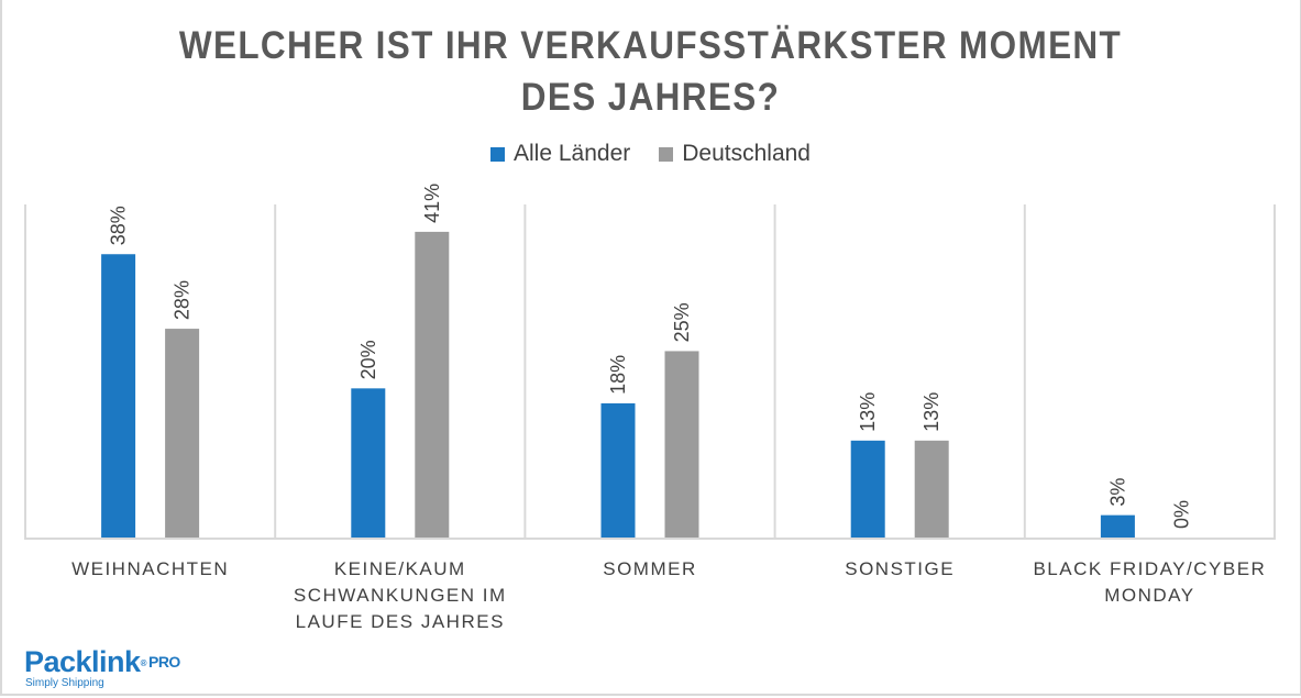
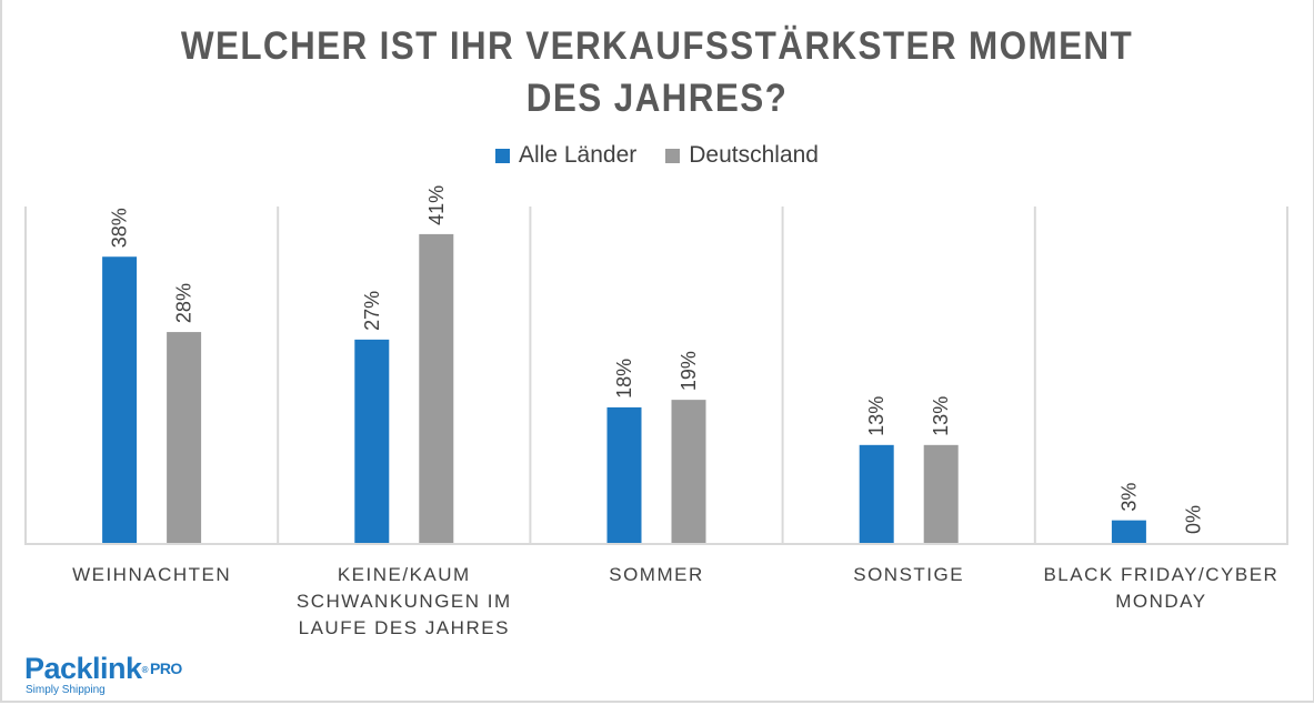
Alle Länder/KEINE/KAUM SCHWANKUNGEN IM LAUFE DES JAHRES: 20% -> 27%
Deutschland/SOMMER: 25% -> 19%
